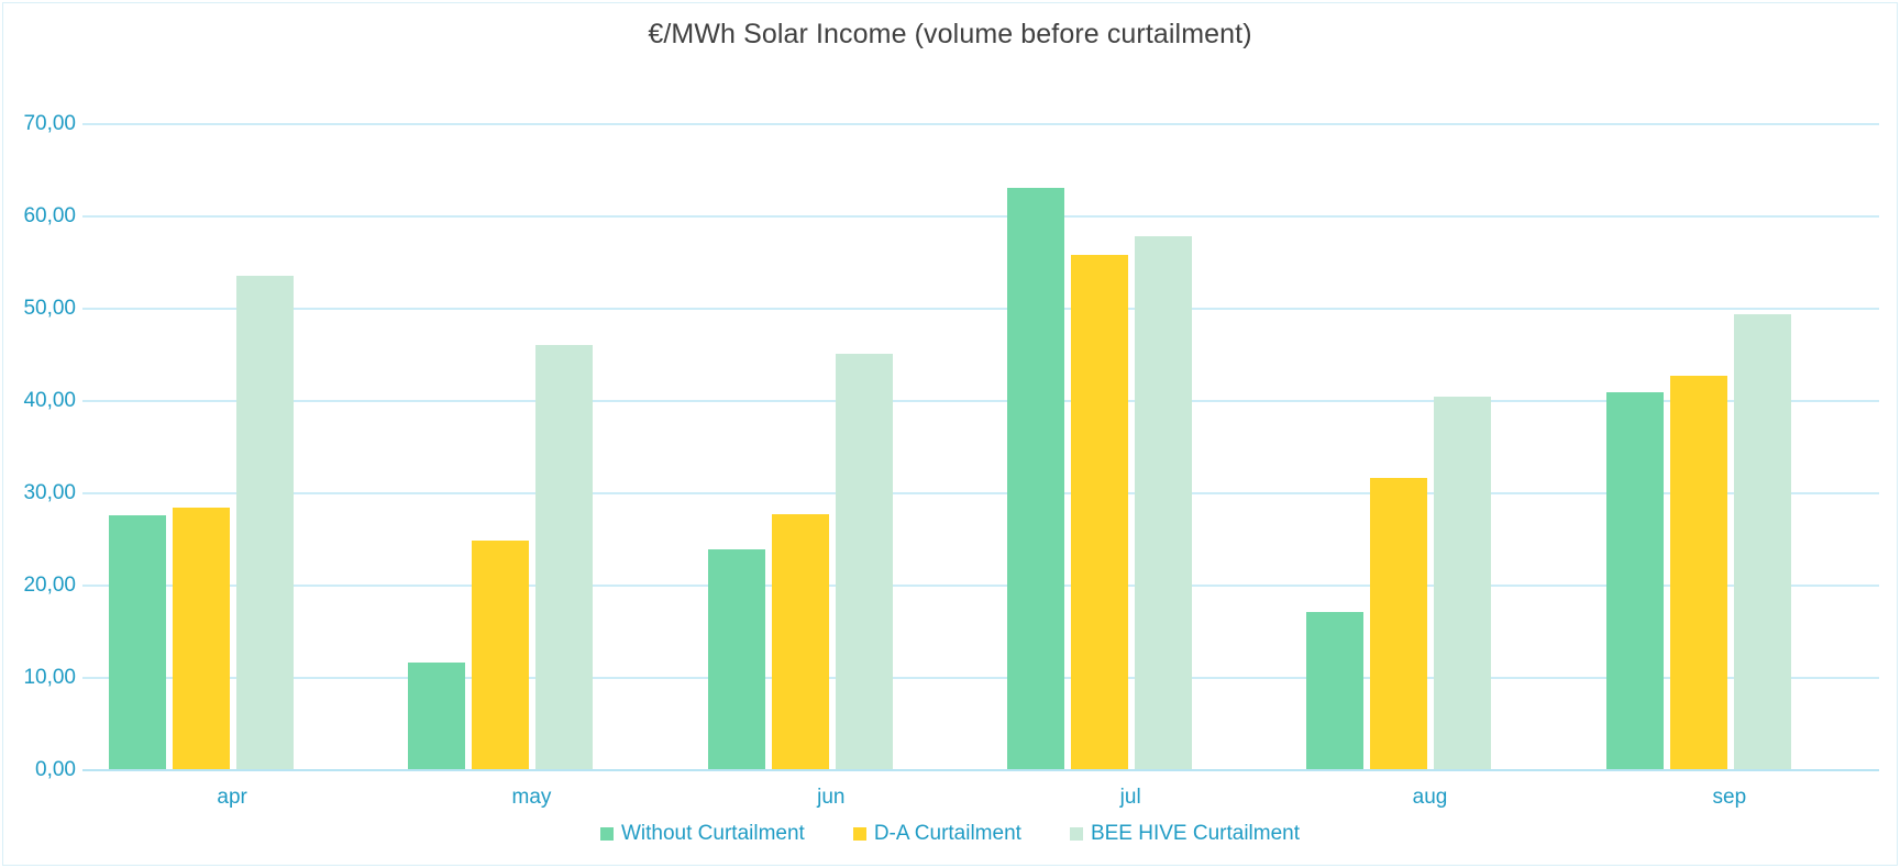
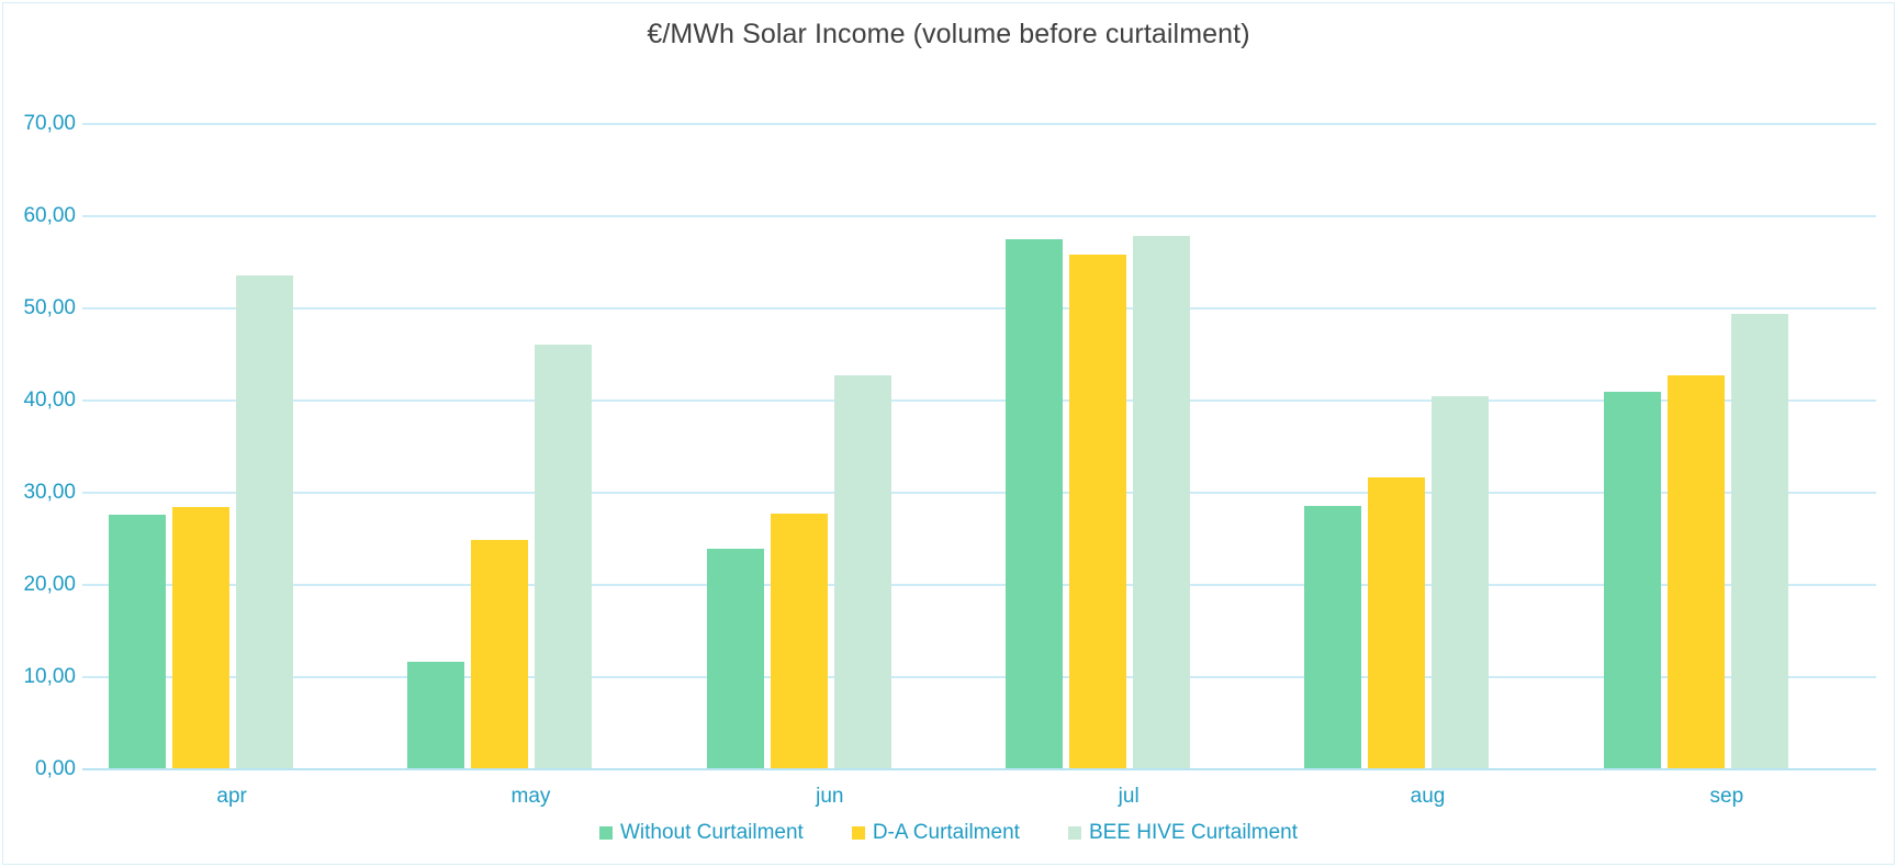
BEE HIVE Curtailment/jun: 45 -> 43
Without Curtailment/jul: 63 -> 57
Without Curtailment/aug: 17 -> 28
